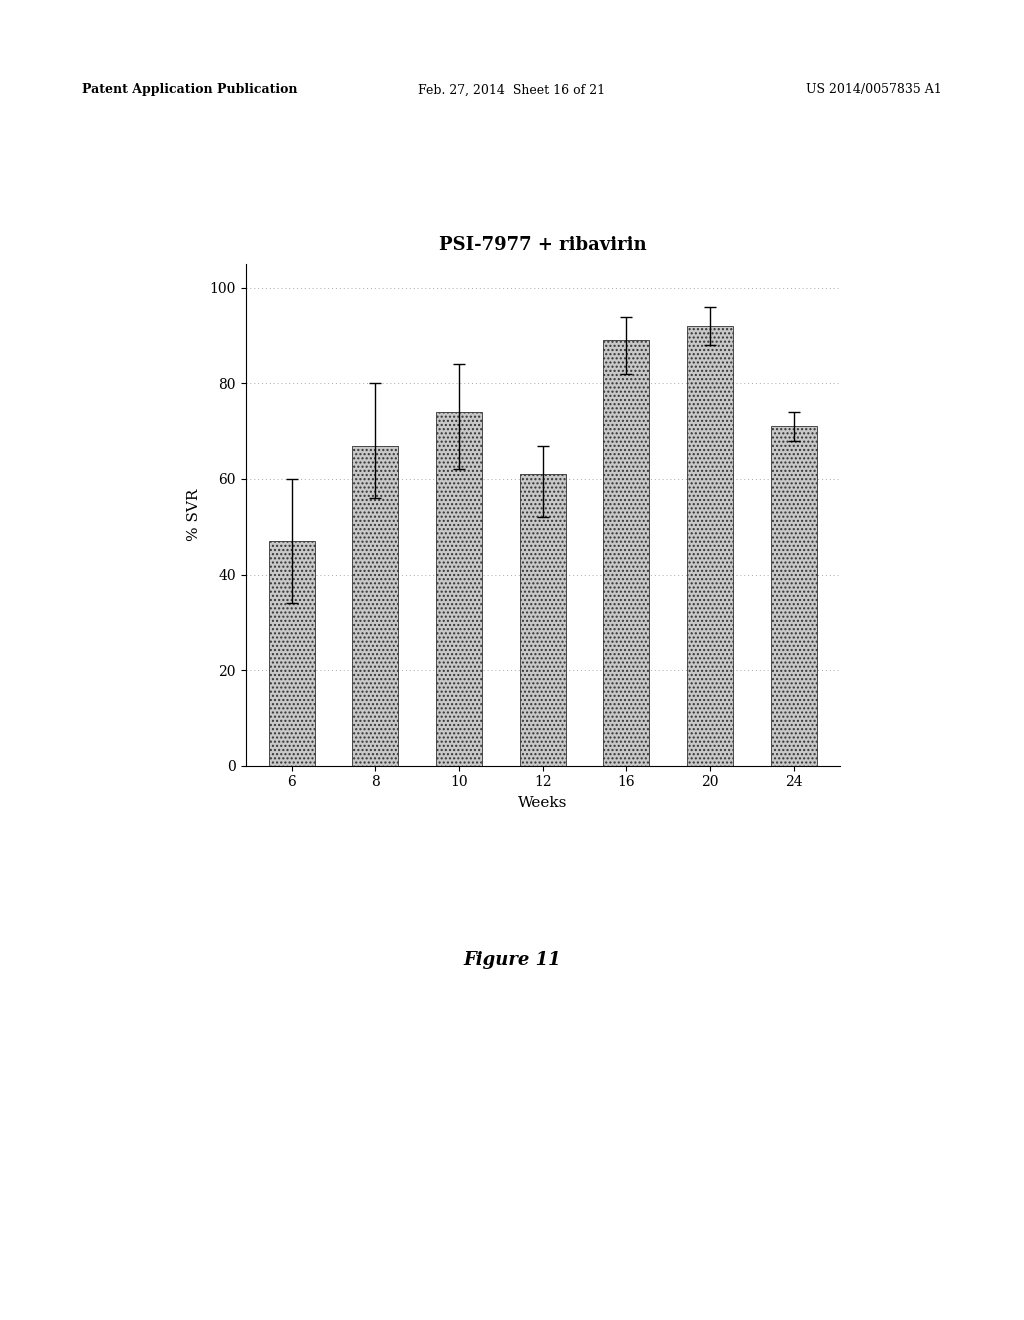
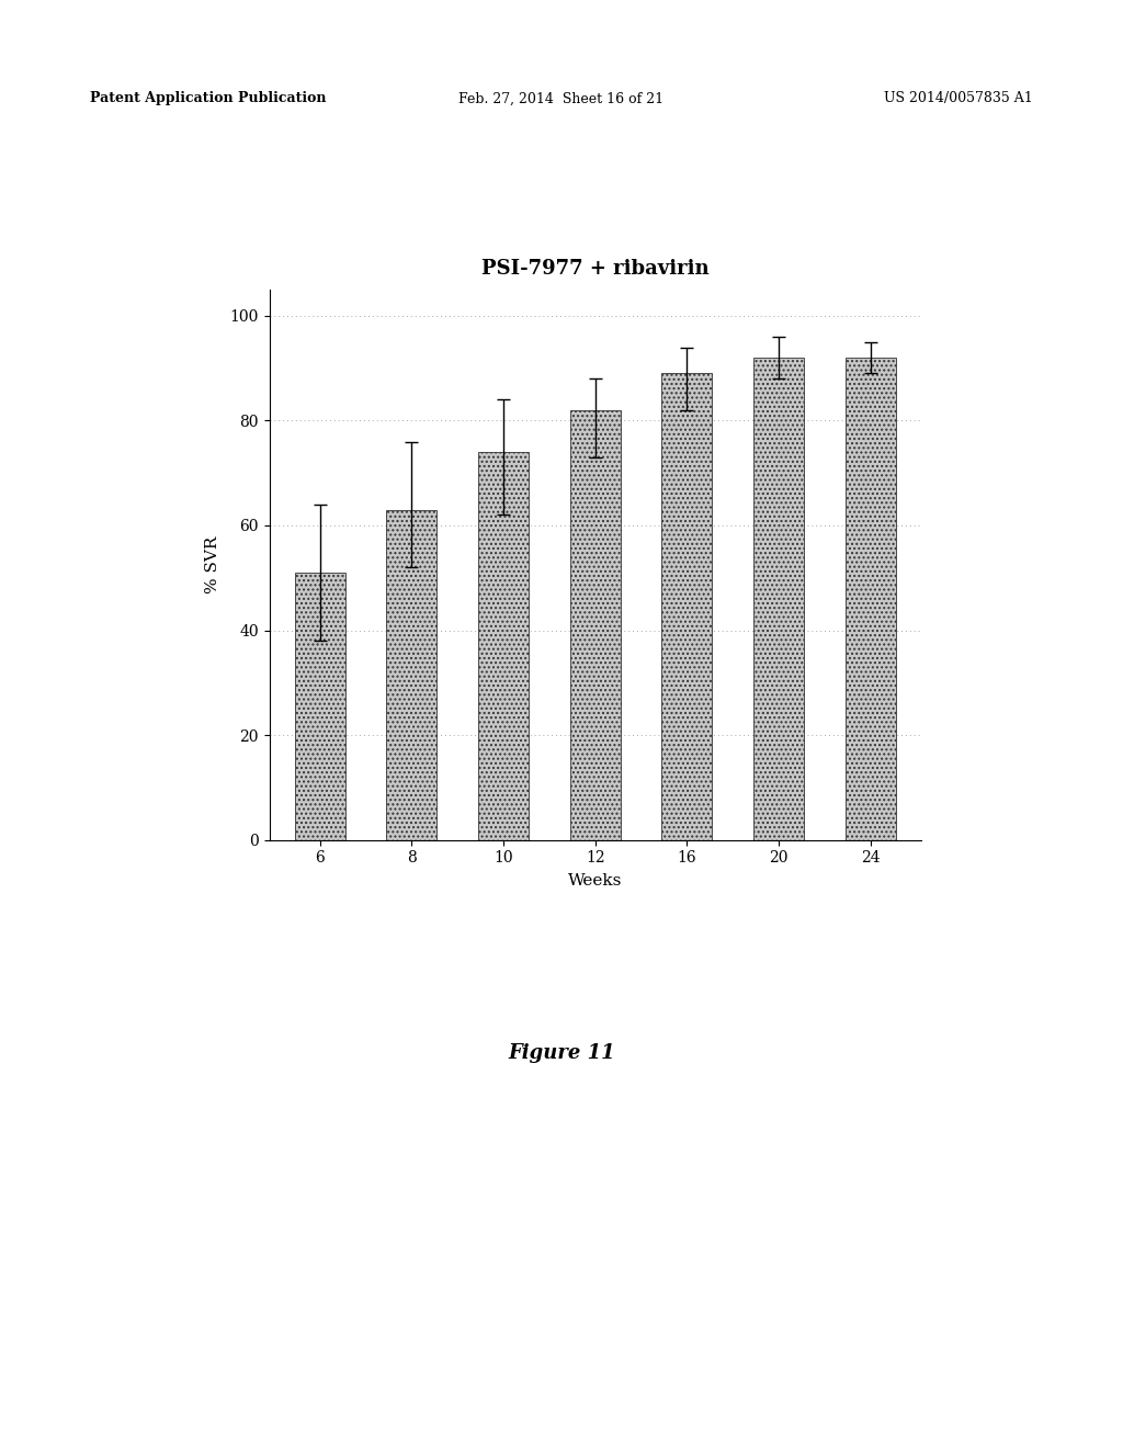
6: 47 -> 51
8: 67 -> 63
12: 61 -> 82
24: 71 -> 92
